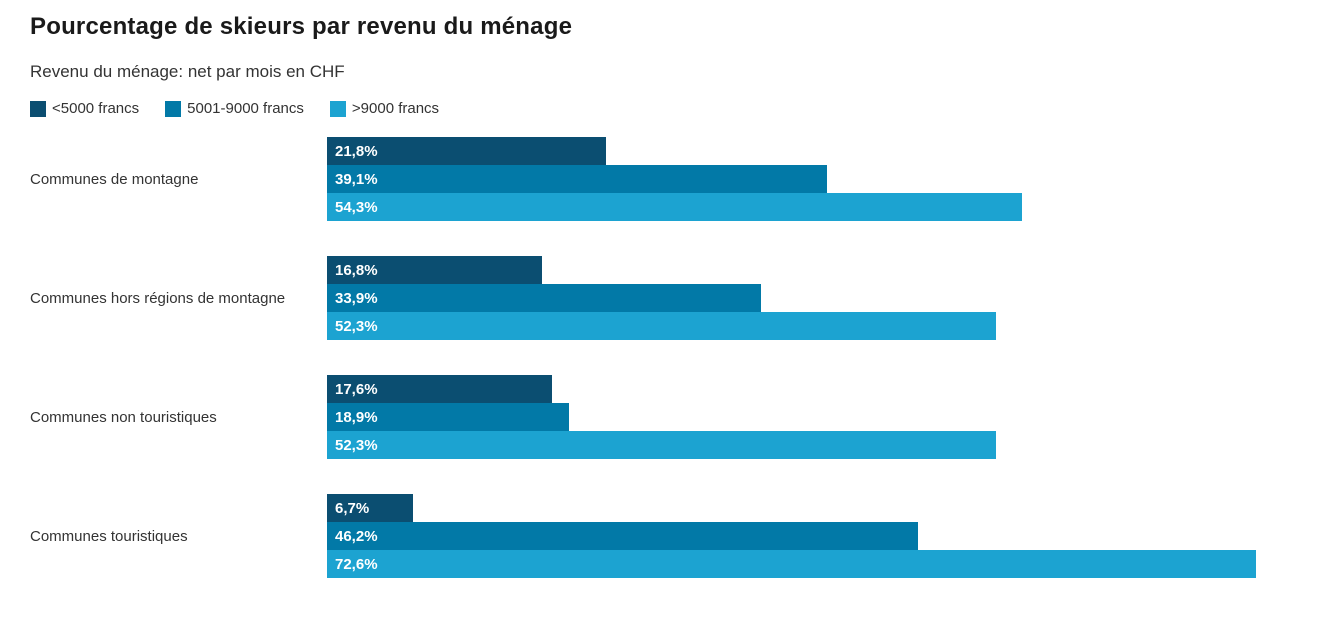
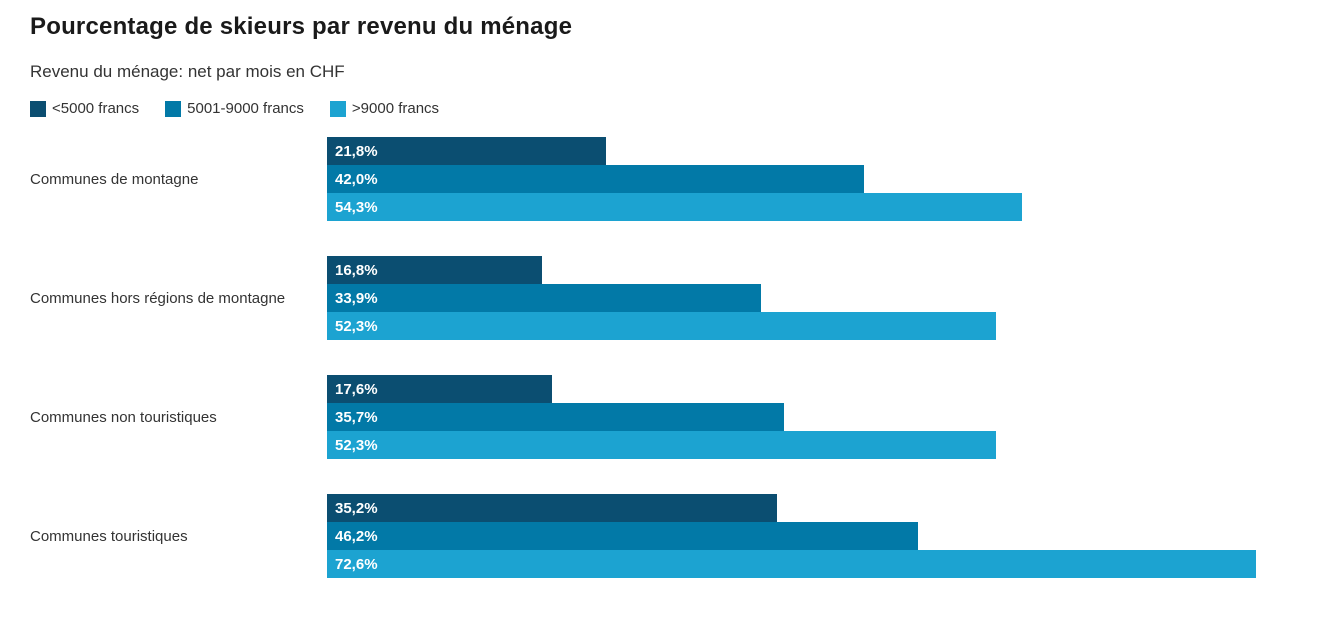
5001-9000 francs/Communes de montagne: 39,1% -> 42,0%
5001-9000 francs/Communes non touristiques: 18,9% -> 35,7%
<5000 francs/Communes touristiques: 6,7% -> 35,2%
